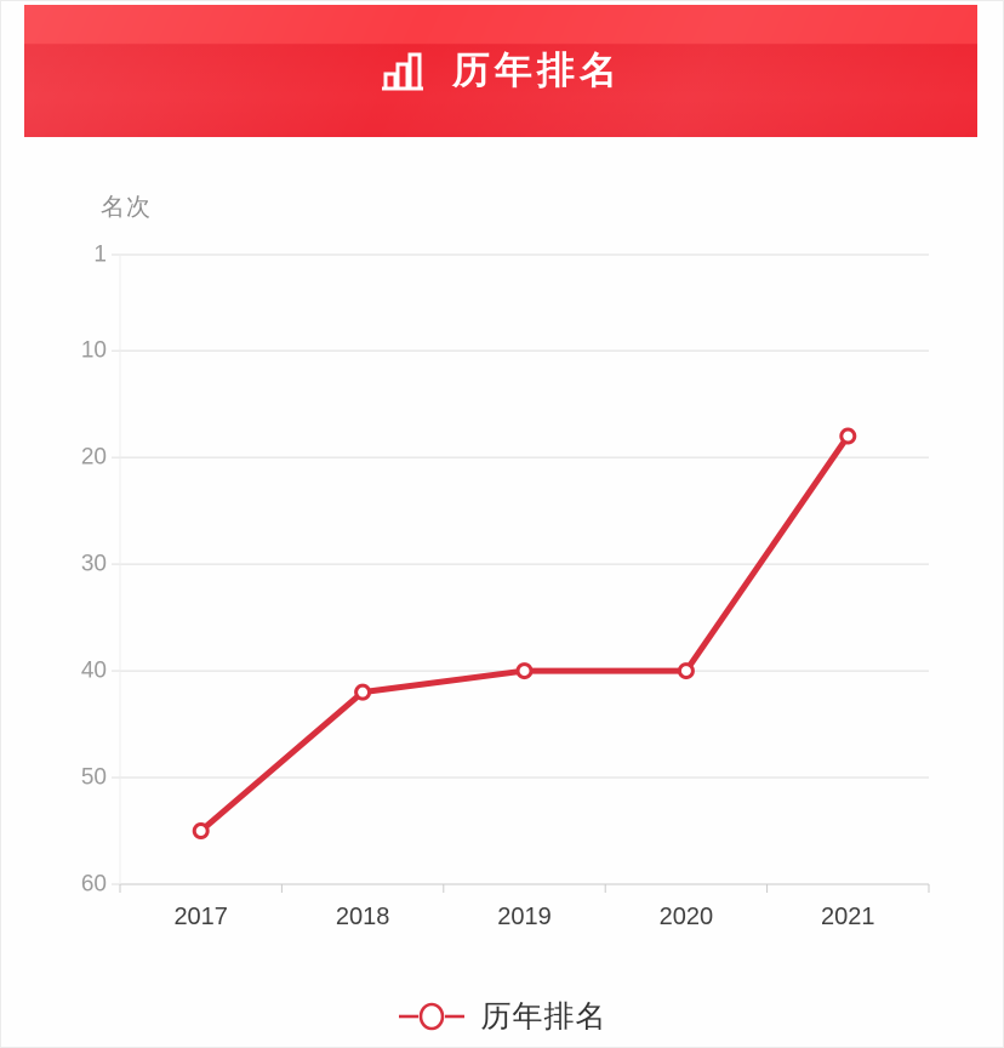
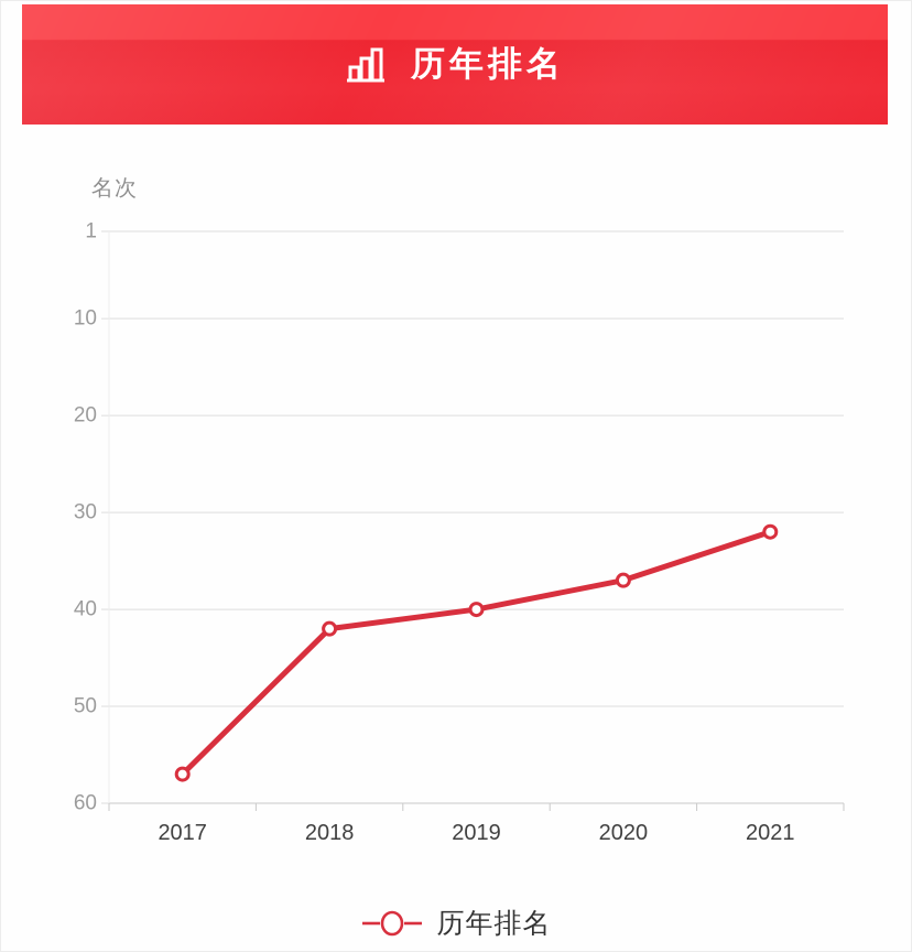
2017: 55 -> 57
2020: 40 -> 37
2021: 18 -> 32
